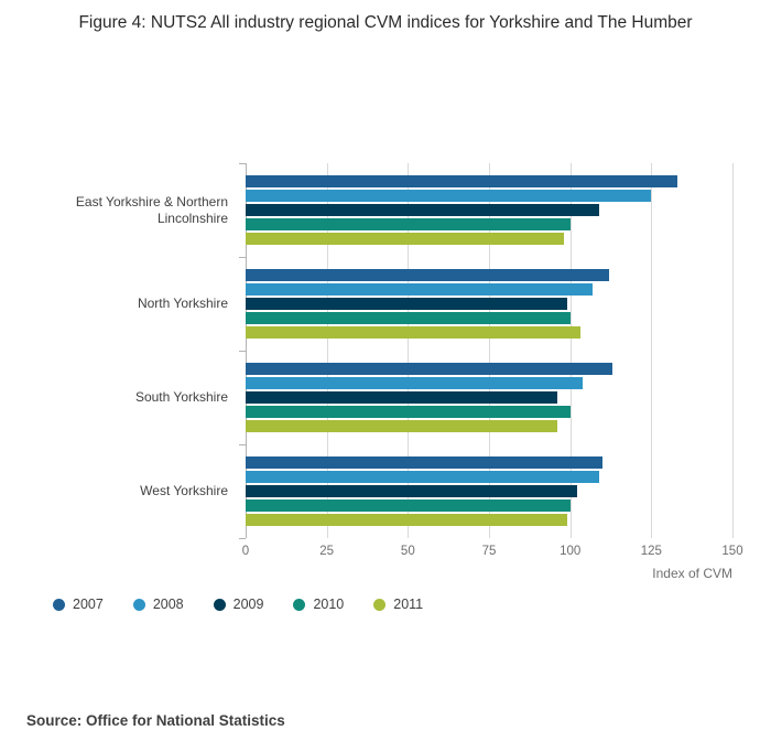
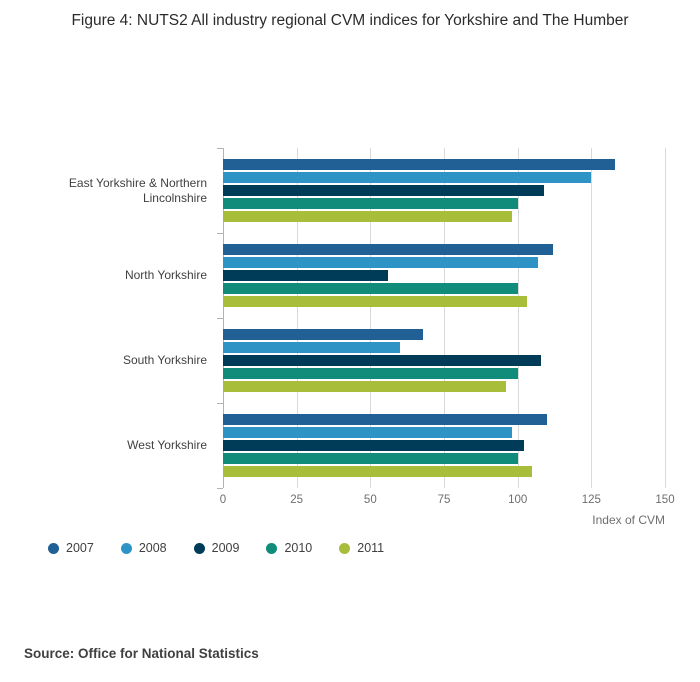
2009/North Yorkshire: 99 -> 56
2007/South Yorkshire: 113 -> 68
2008/South Yorkshire: 104 -> 60
2009/South Yorkshire: 96 -> 108
2008/West Yorkshire: 109 -> 98
2011/West Yorkshire: 99 -> 105
